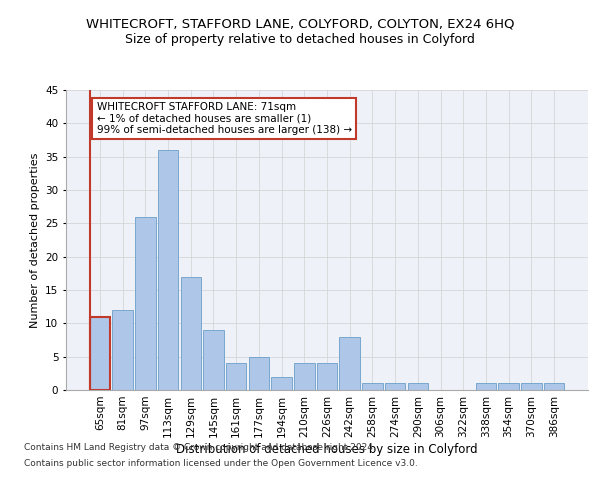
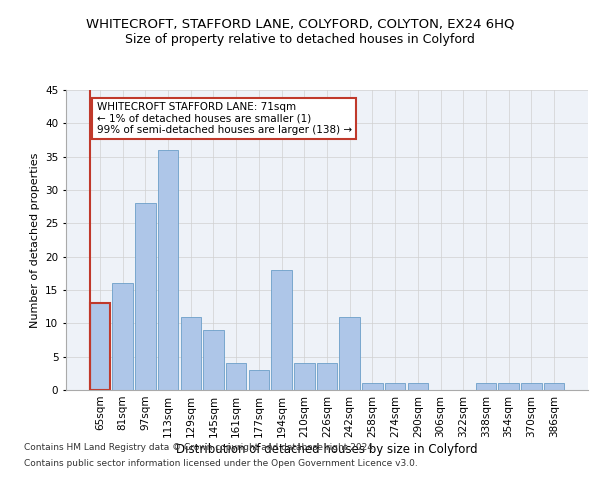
65sqm: 11 -> 13
81sqm: 12 -> 16
97sqm: 26 -> 28
129sqm: 17 -> 11
177sqm: 5 -> 3
194sqm: 2 -> 18
242sqm: 8 -> 11
